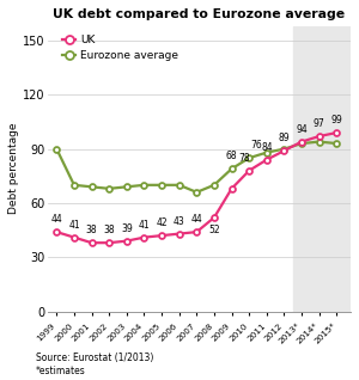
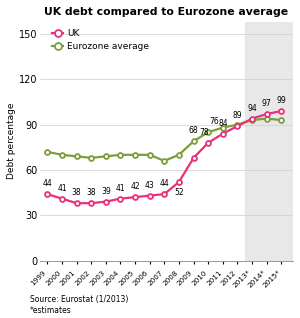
Eurozone average/1999: 90 -> 72
